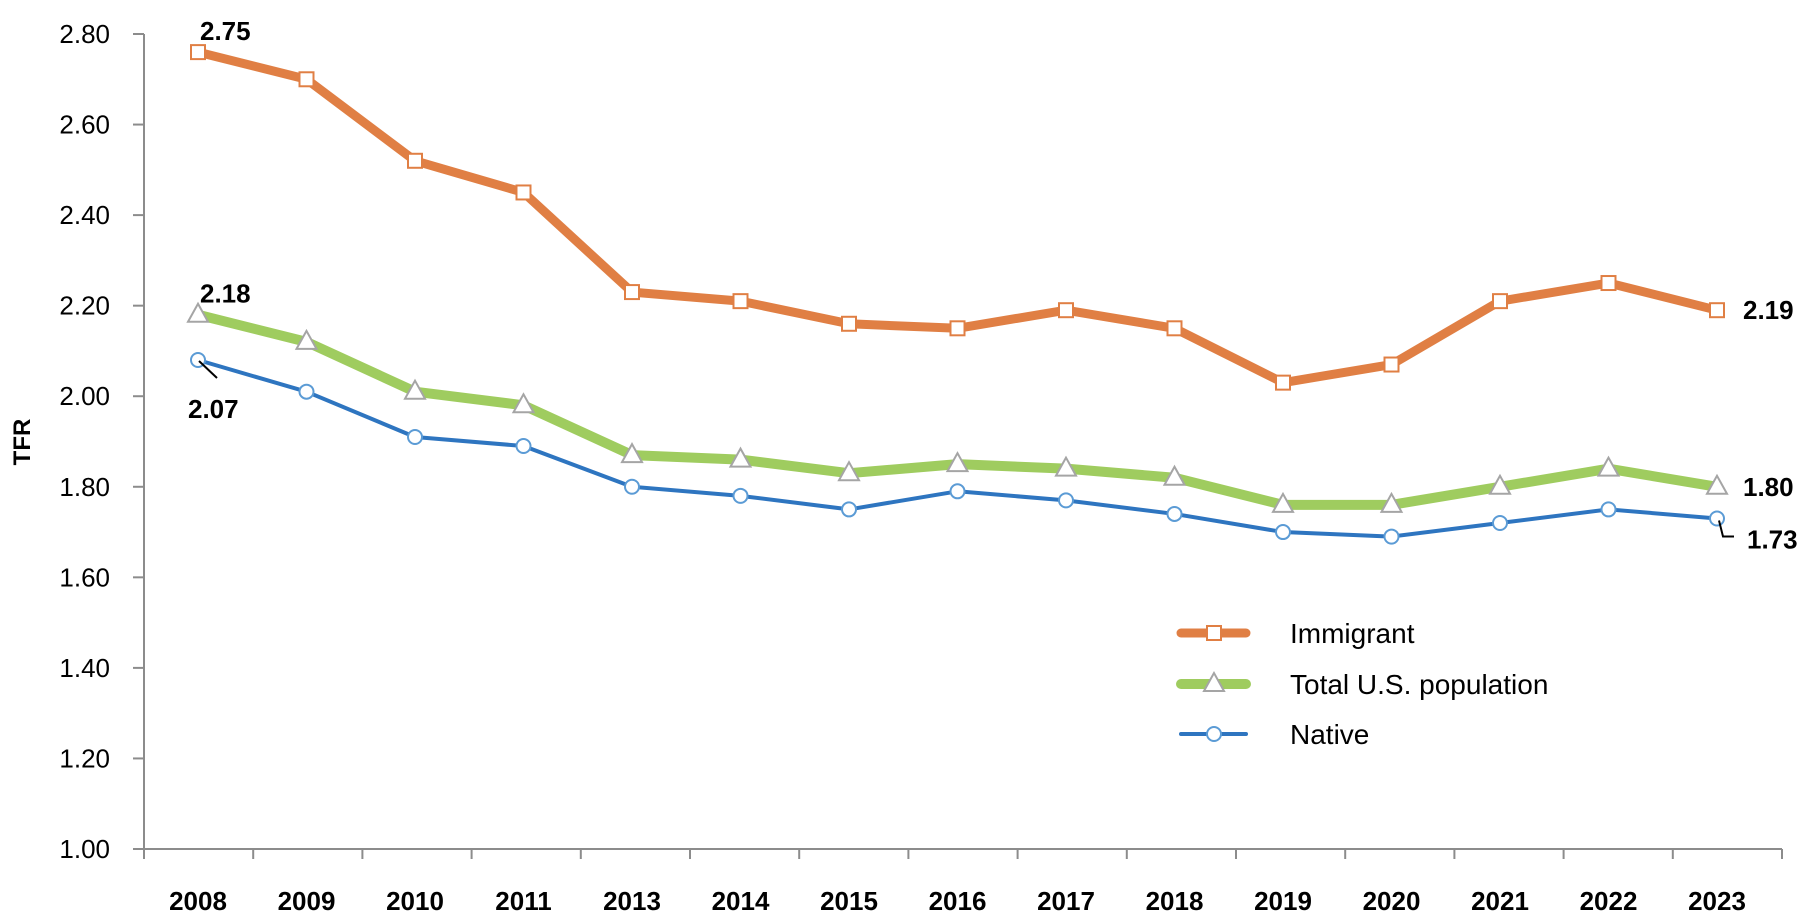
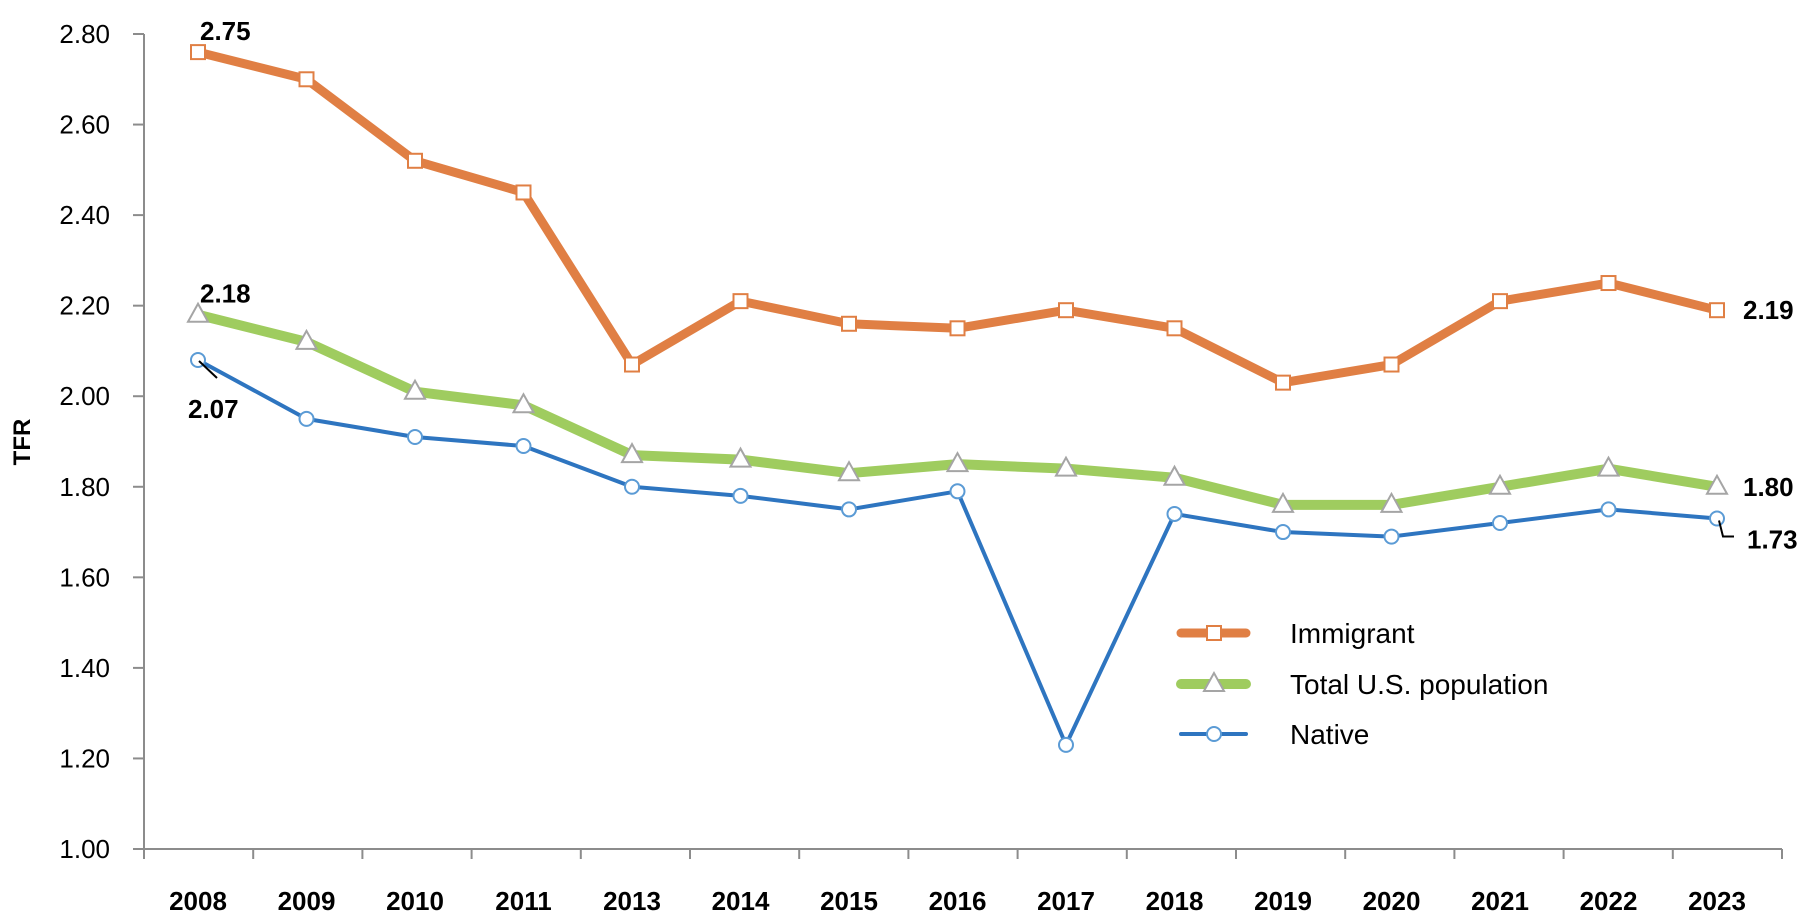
Native/2009: 2.01 -> 1.95
Immigrant/2013: 2.23 -> 2.07
Native/2017: 1.77 -> 1.23
